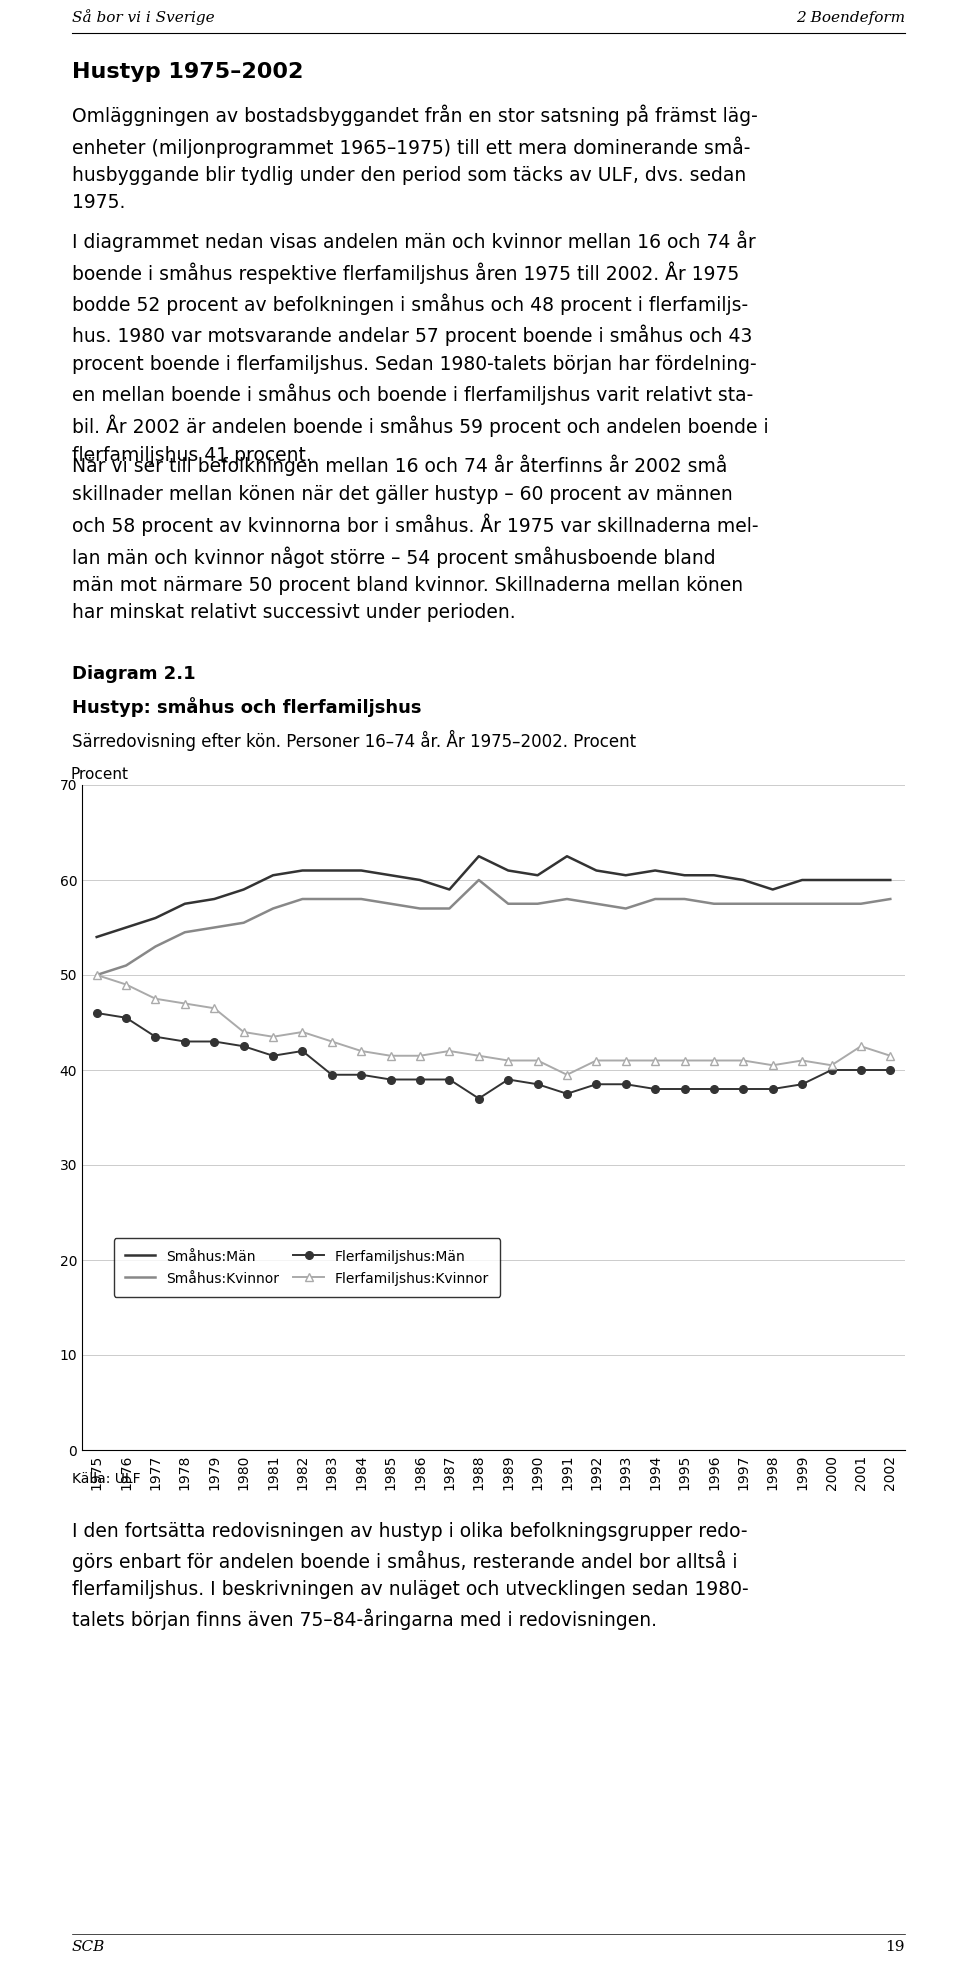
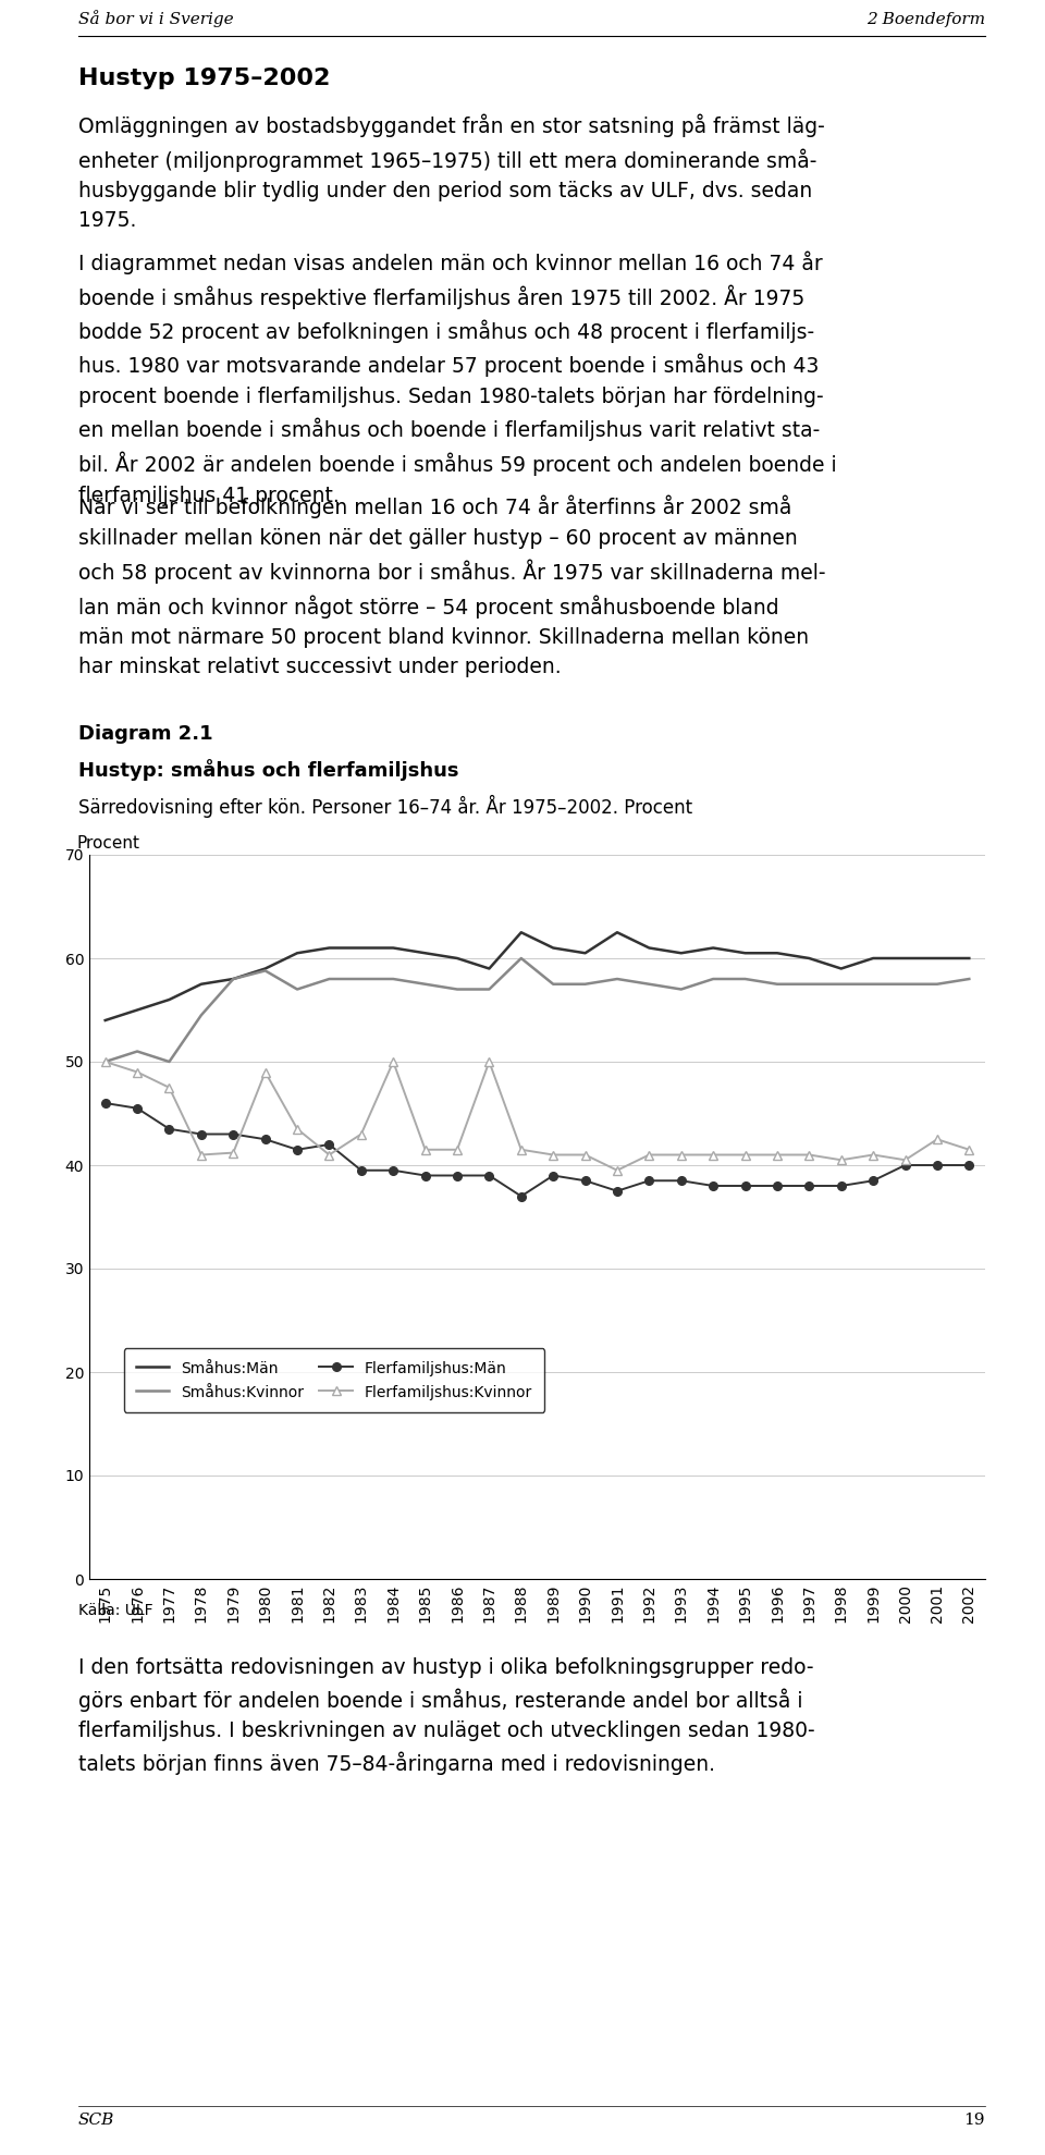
Småhus:Kvinnor/1977: 53.0 -> 50.0
Flerfamiljshus:Kvinnor/1978: 47.0 -> 41.0
Småhus:Kvinnor/1979: 55.0 -> 58.0
Flerfamiljshus:Kvinnor/1979: 46.5 -> 41.2
Småhus:Kvinnor/1980: 55.5 -> 58.8
Flerfamiljshus:Kvinnor/1980: 44.0 -> 49.0
Flerfamiljshus:Kvinnor/1982: 44.0 -> 41.0
Flerfamiljshus:Kvinnor/1984: 42.0 -> 50.0
Flerfamiljshus:Kvinnor/1987: 42.0 -> 50.0
